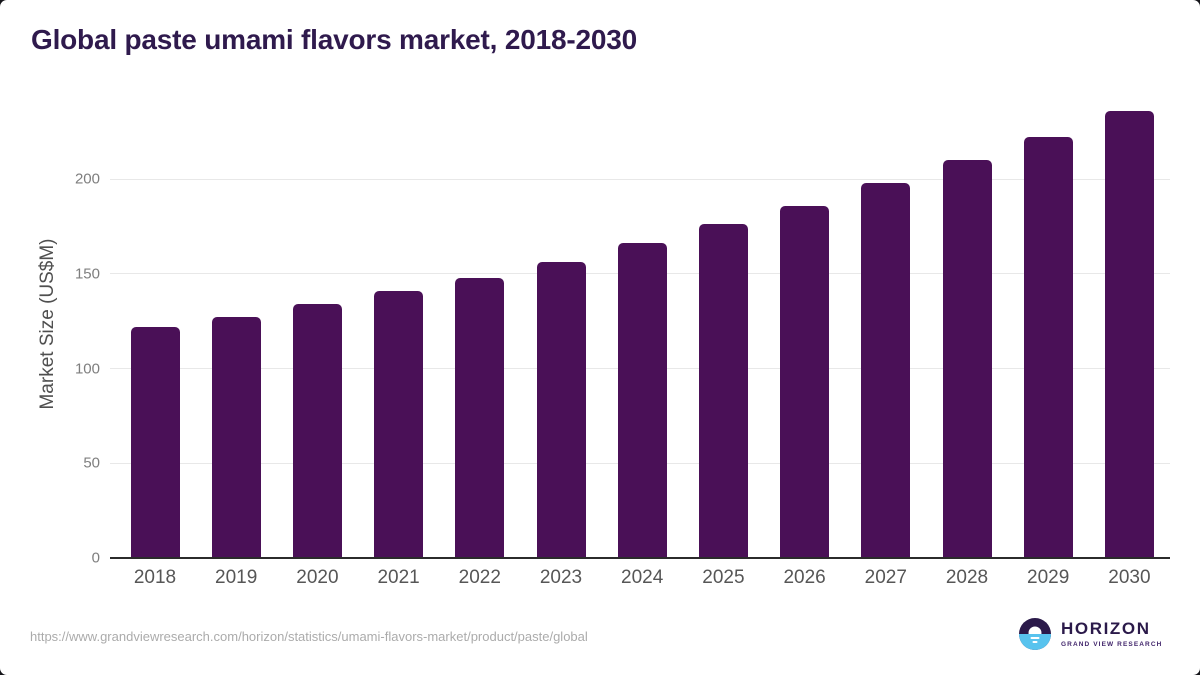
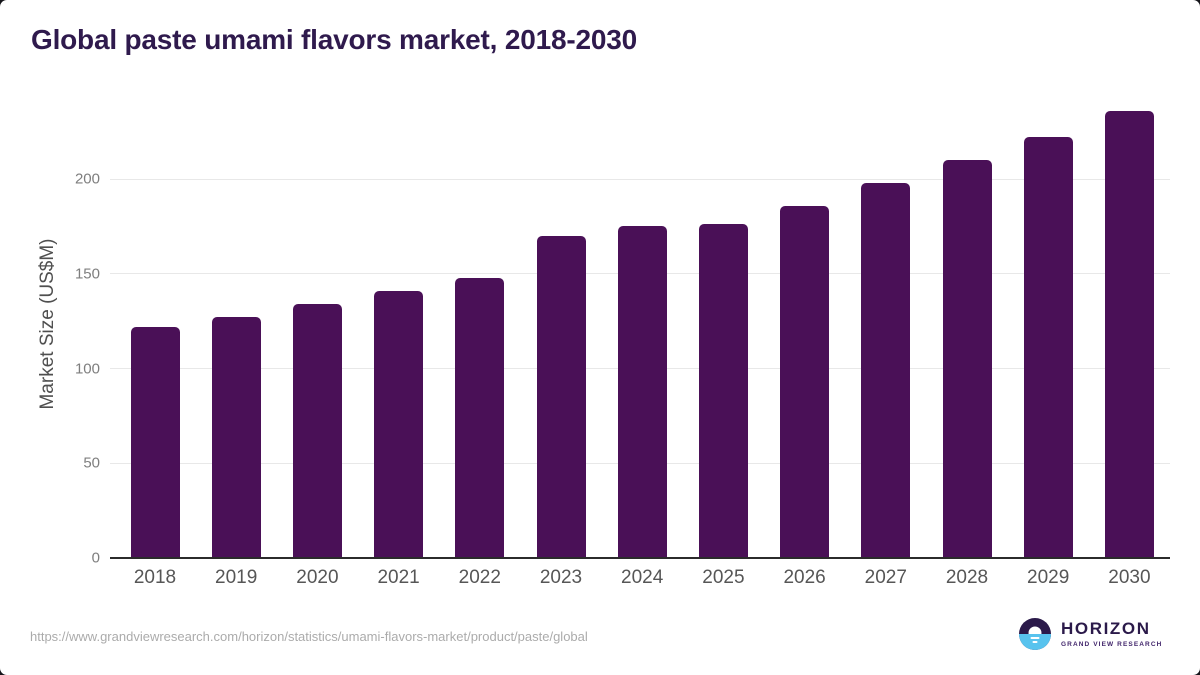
2023: 156 -> 170
2024: 166 -> 175
